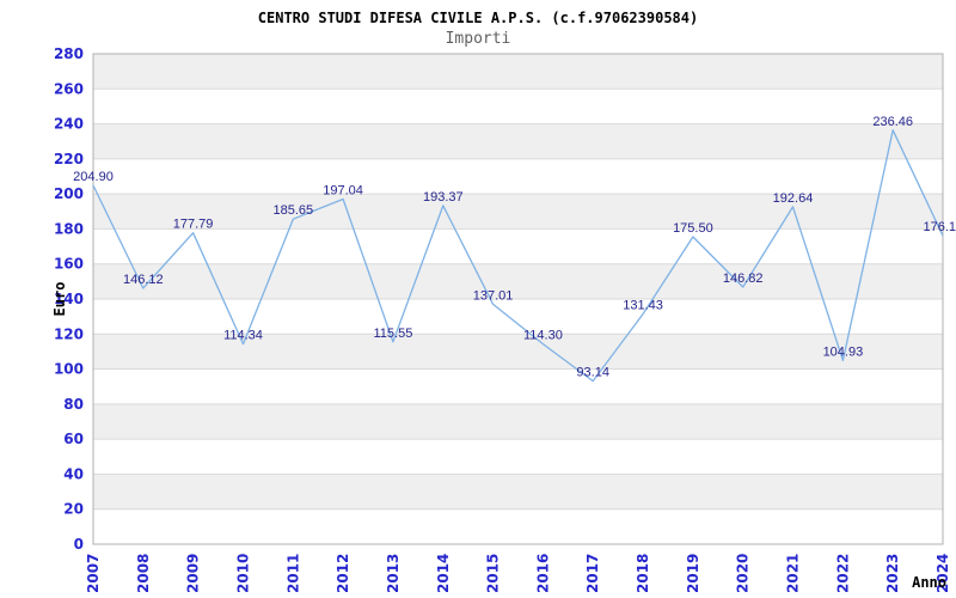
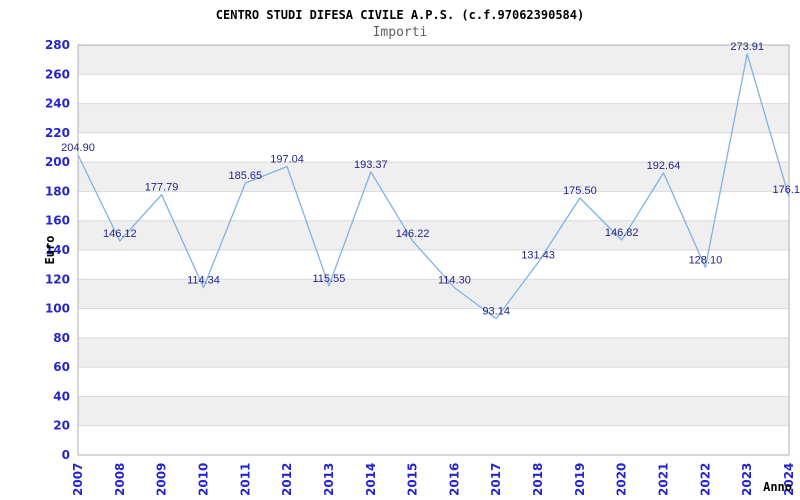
2015: 137.01 -> 146.22
2022: 104.93 -> 128.10
2023: 236.46 -> 273.91
